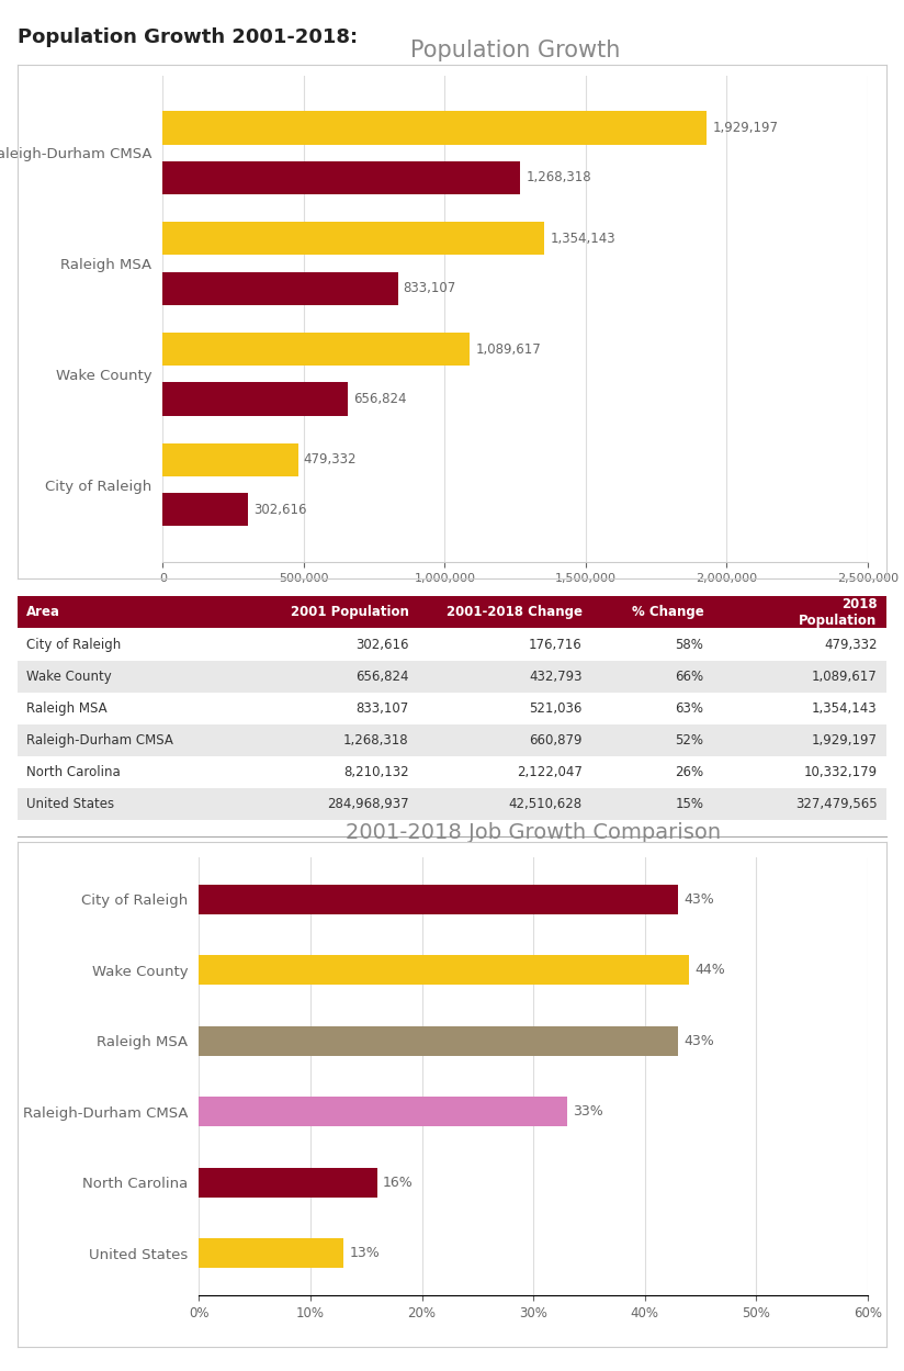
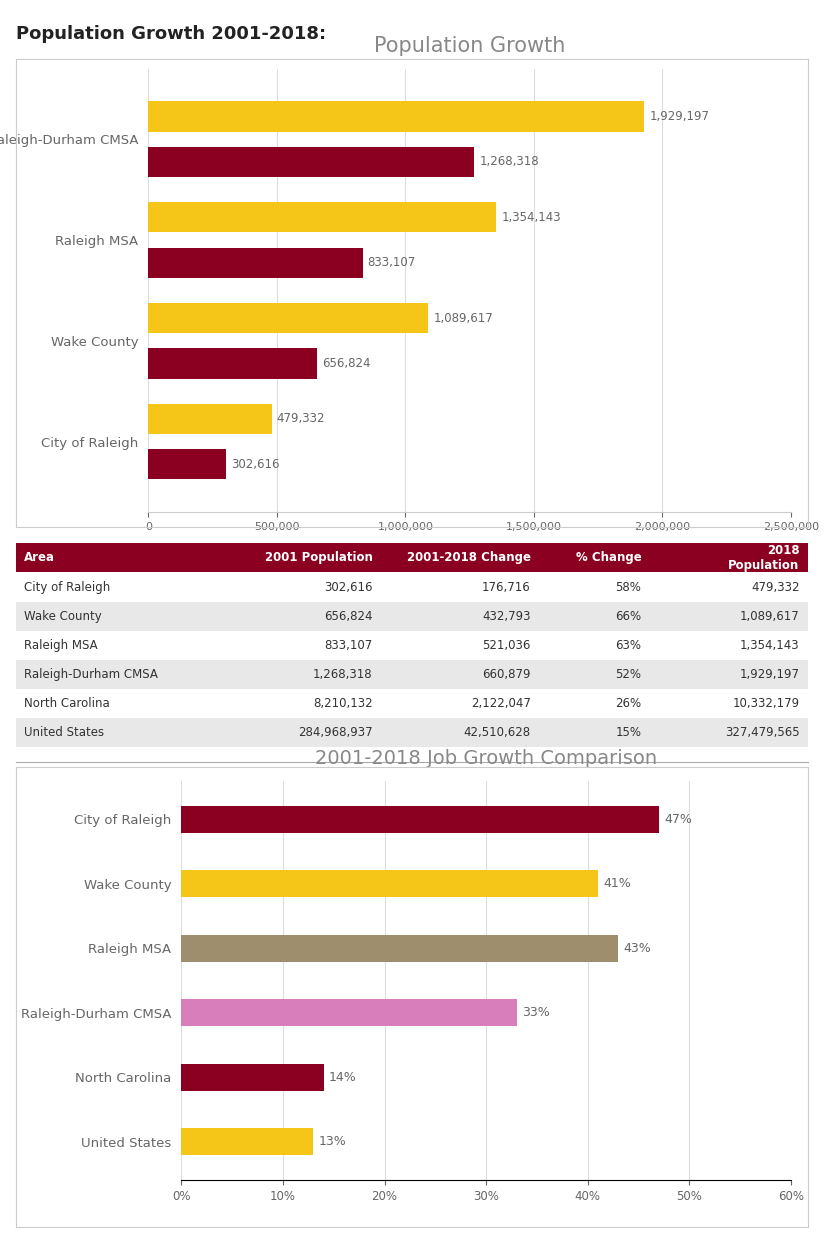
2001-2018 Job Growth Comparison/City of Raleigh: 43% -> 47%
2001-2018 Job Growth Comparison/Wake County: 44% -> 41%
2001-2018 Job Growth Comparison/North Carolina: 16% -> 14%
